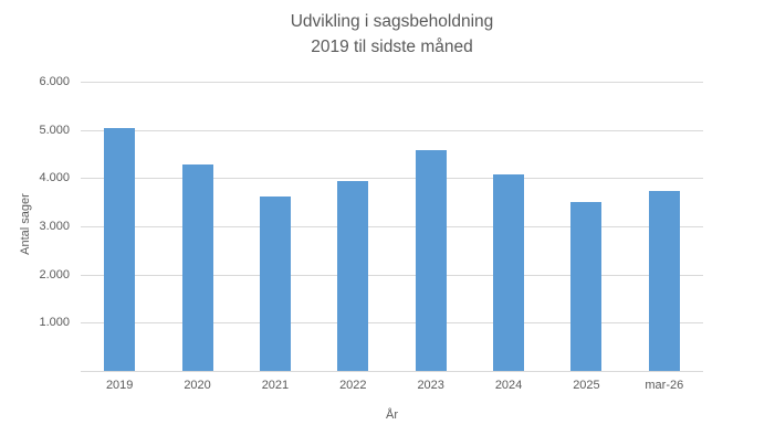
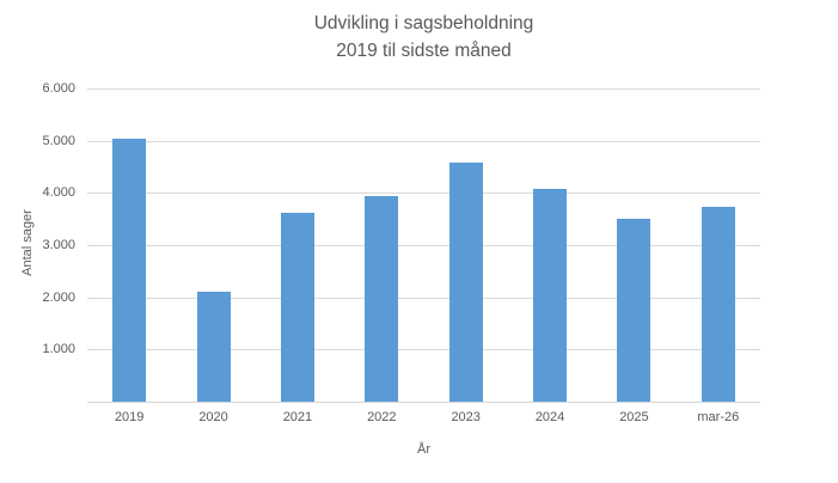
2020: 4300 -> 2100
